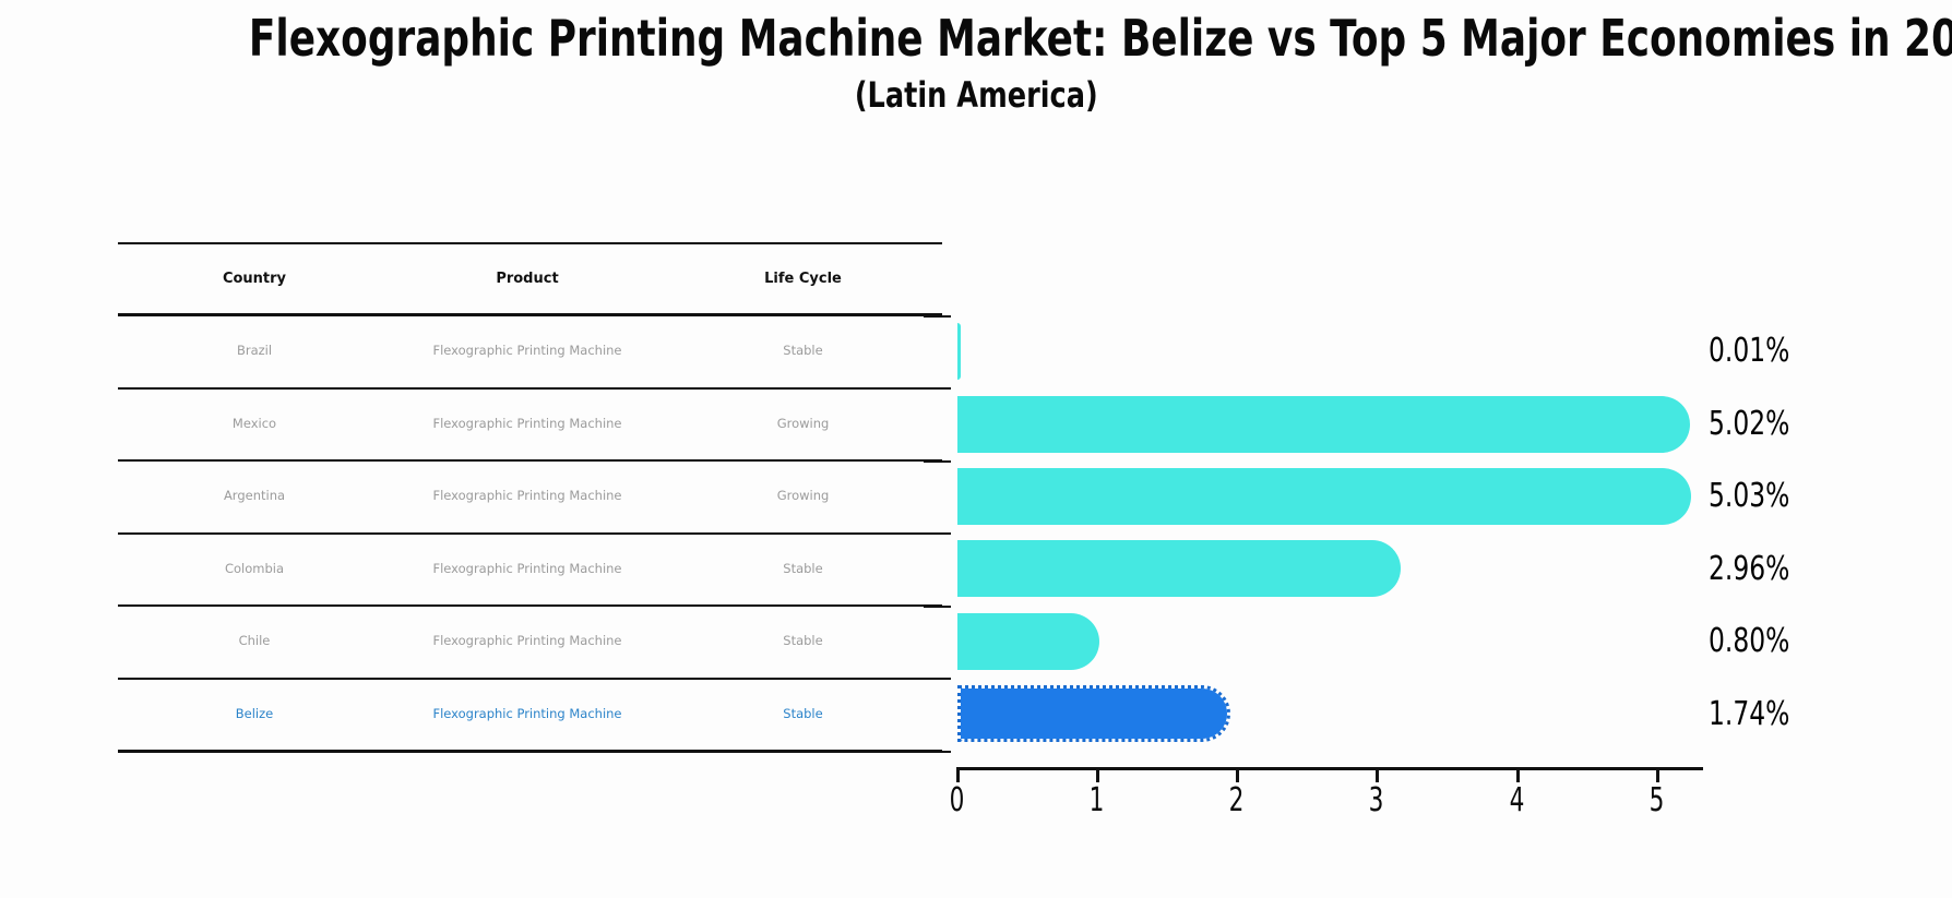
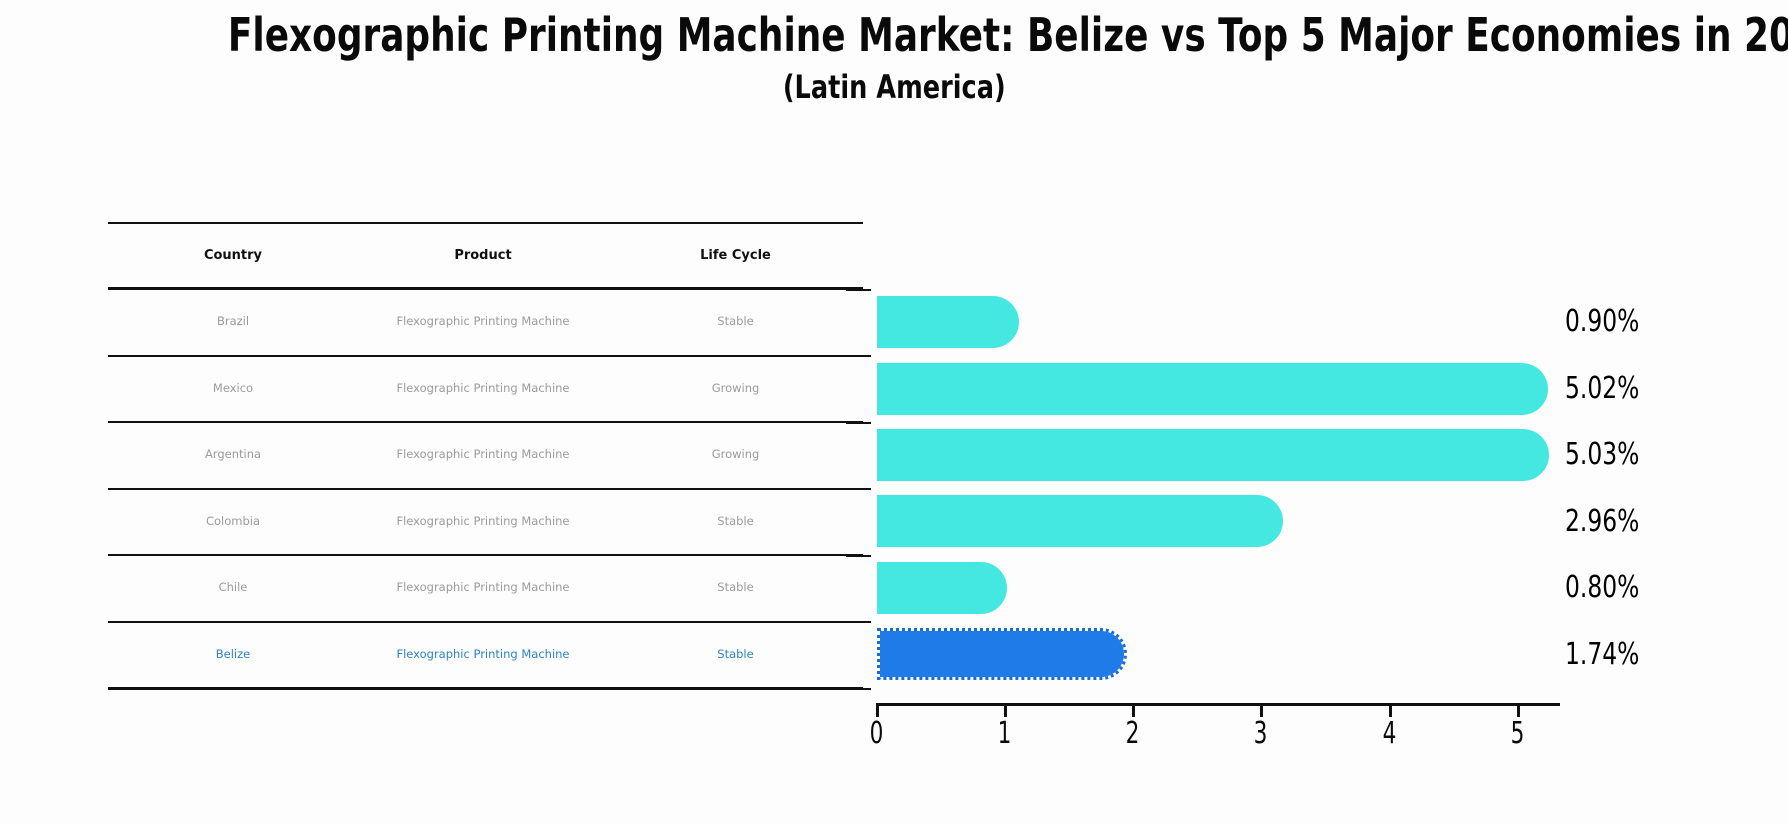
Brazil: 0.01% -> 0.90%
